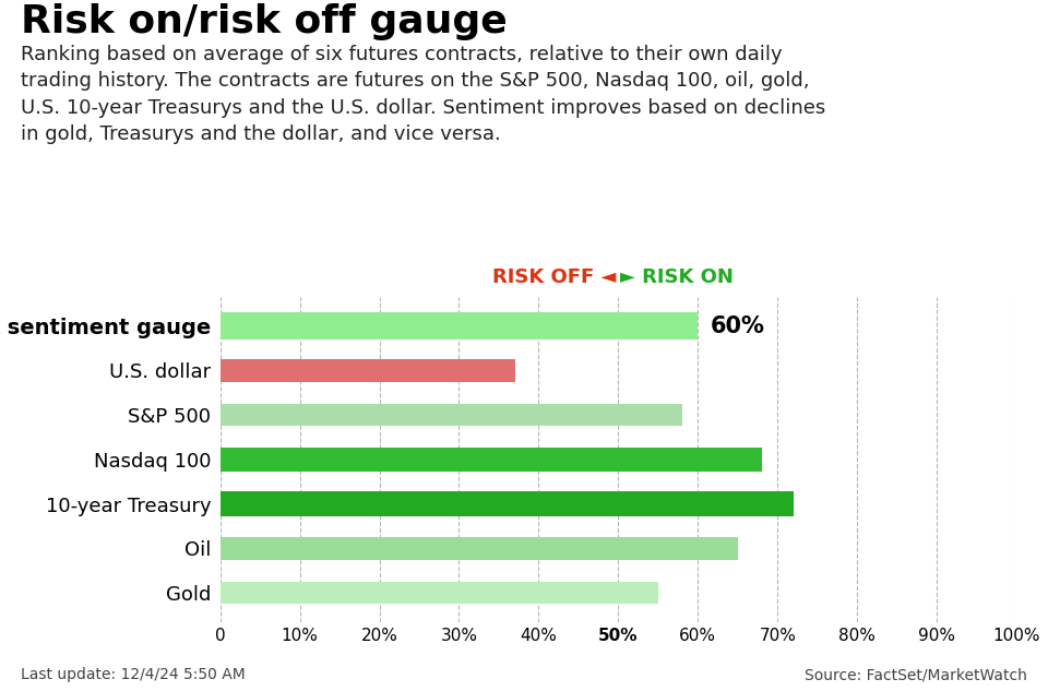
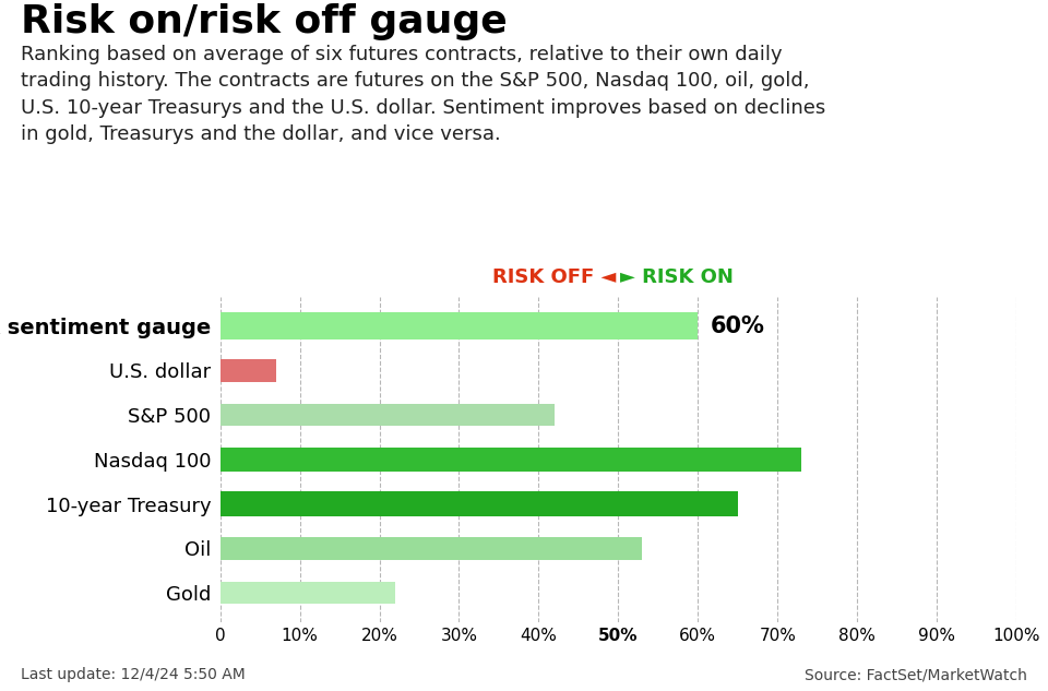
U.S. dollar: 37% -> 7%
S&P 500: 58% -> 42%
Nasdaq 100: 68% -> 73%
10-year Treasury: 72% -> 65%
Oil: 65% -> 53%
Gold: 55% -> 22%
